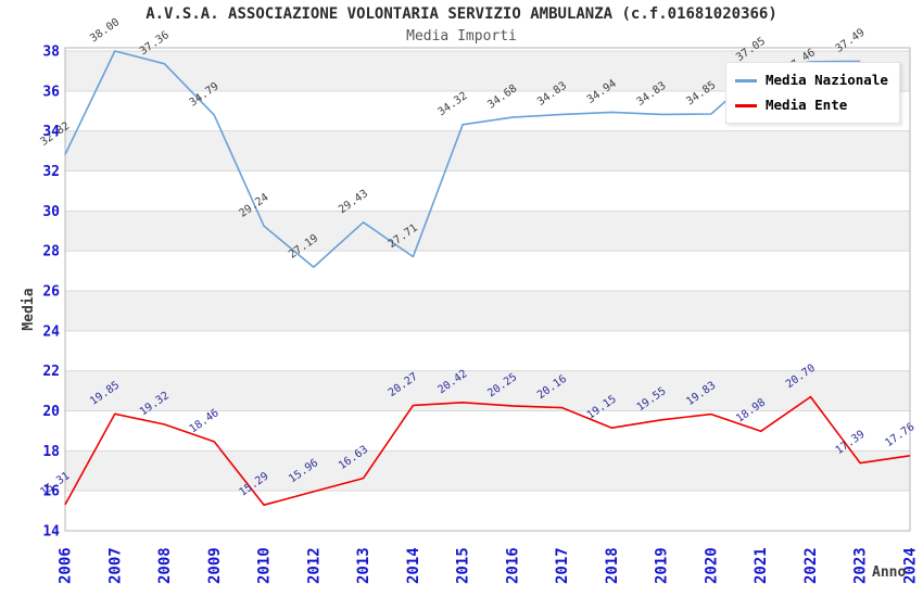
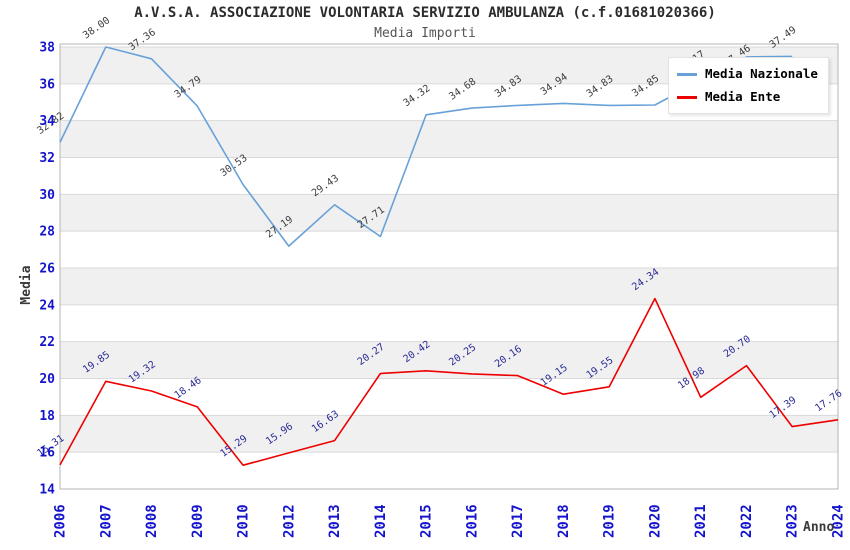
Media Nazionale/2010: 29.24 -> 30.53
Media Ente/2020: 19.83 -> 24.34
Media Nazionale/2021: 37.05 -> 36.17
